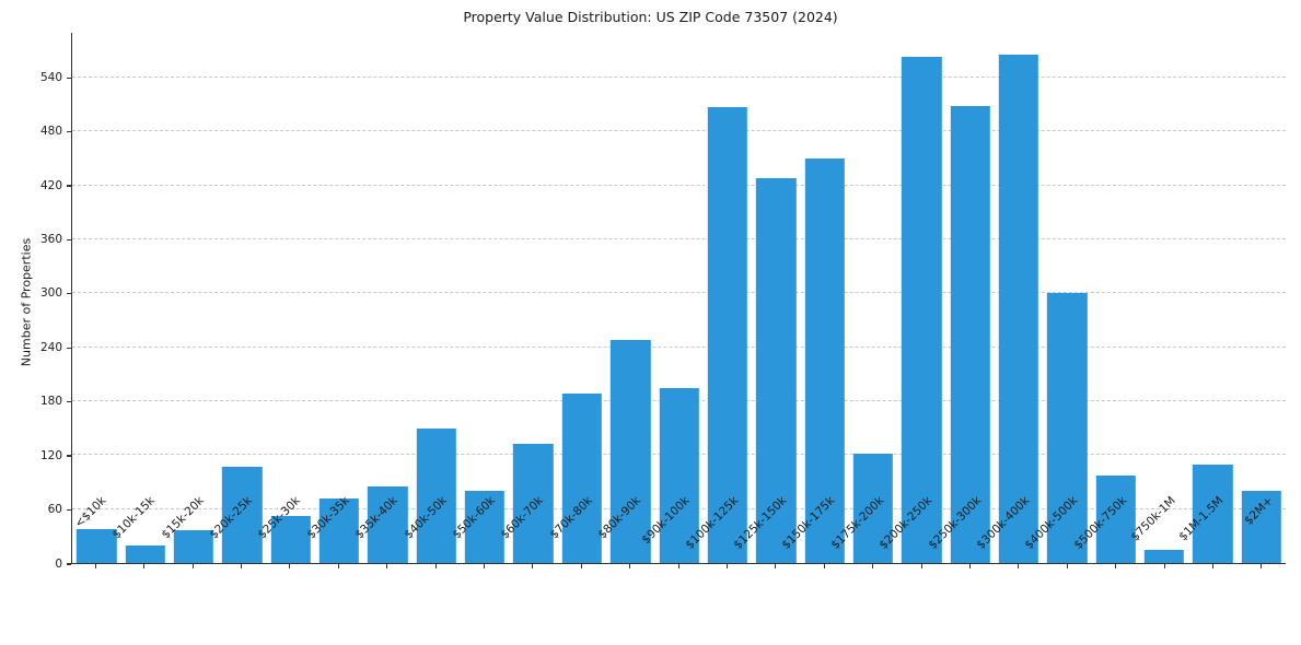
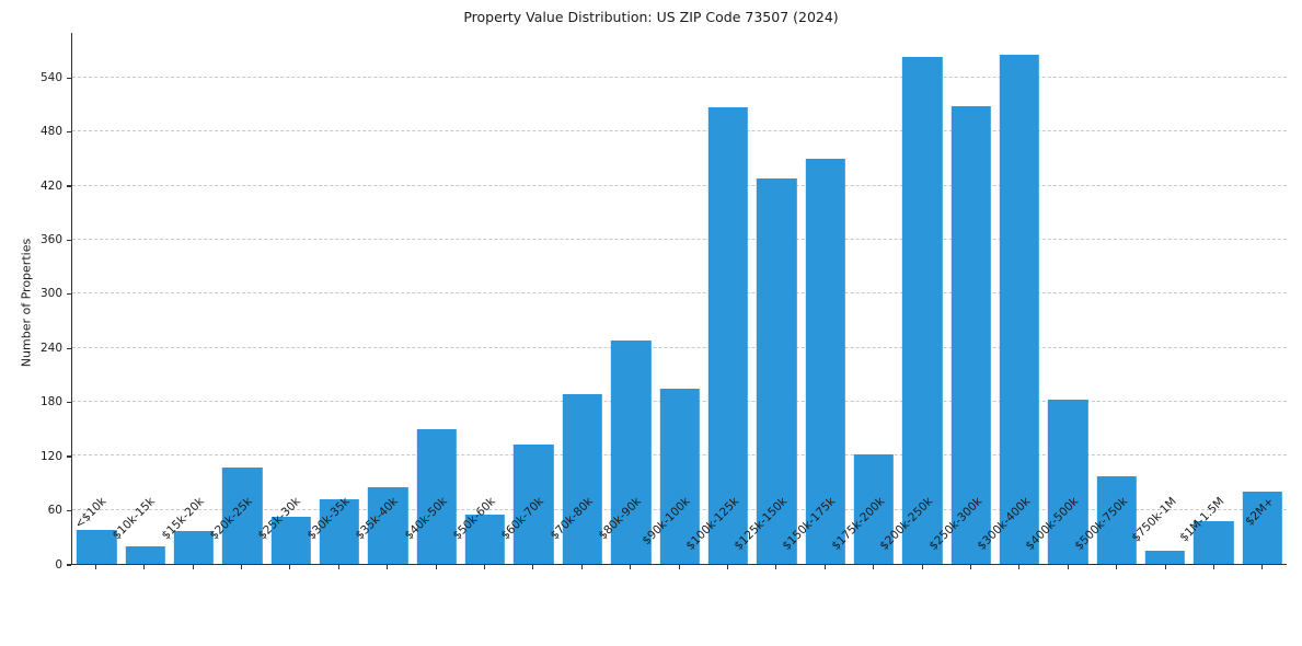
$50k-60k: 80 -> 60
$400k-500k: 300 -> 180
$1M-1.5M: 110 -> 50
